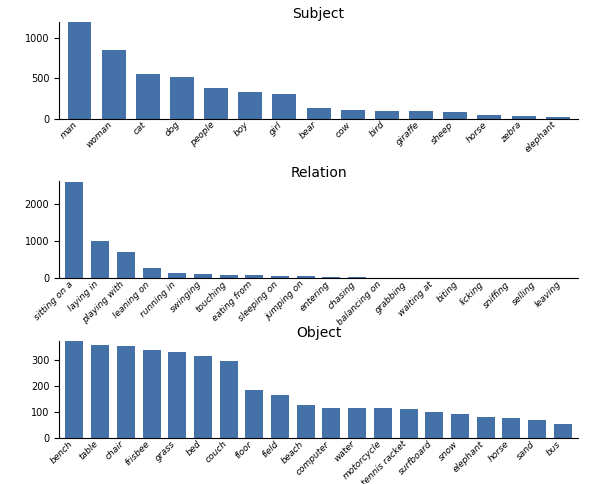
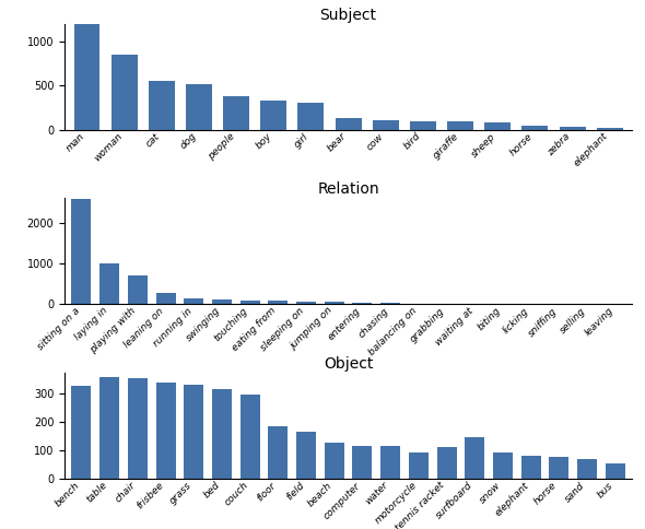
Object/bench: 370 -> 325
Object/motorcycle: 115 -> 90
Object/surfboard: 100 -> 145
